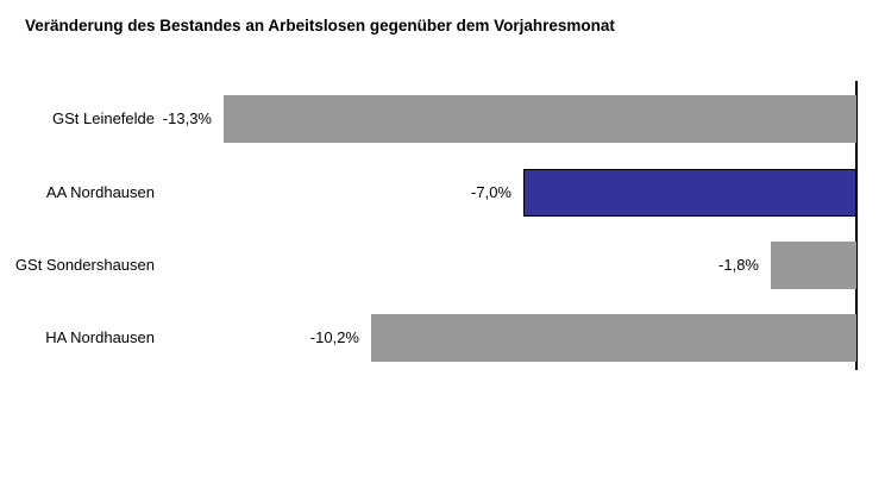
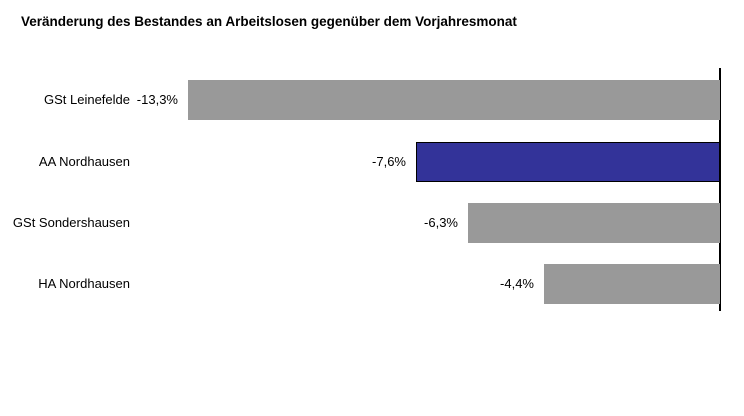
AA Nordhausen: -7,0% -> -7,6%
GSt Sondershausen: -1,8% -> -6,3%
HA Nordhausen: -10,2% -> -4,4%
